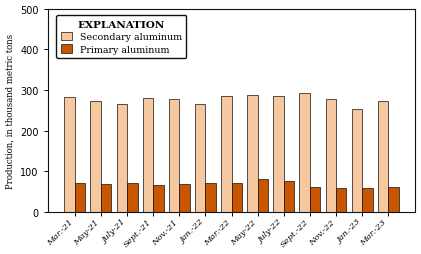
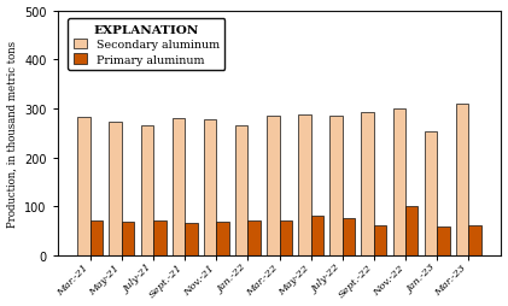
Secondary aluminum/Nov.-22: 278 -> 300
Primary aluminum/Nov.-22: 60 -> 100
Secondary aluminum/Mar.-23: 272 -> 310
